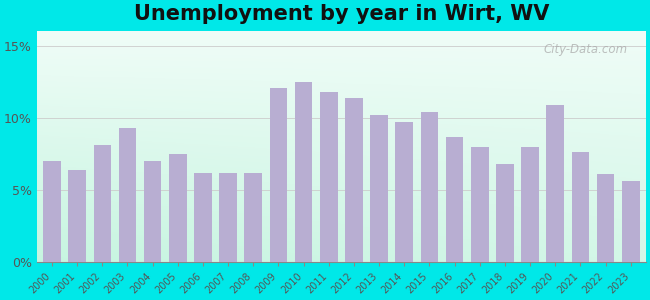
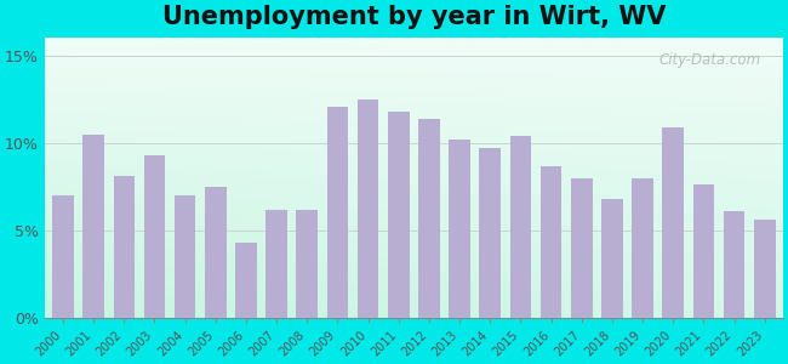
2001: 6.4% -> 10.5%
2006: 6.2% -> 4.3%
